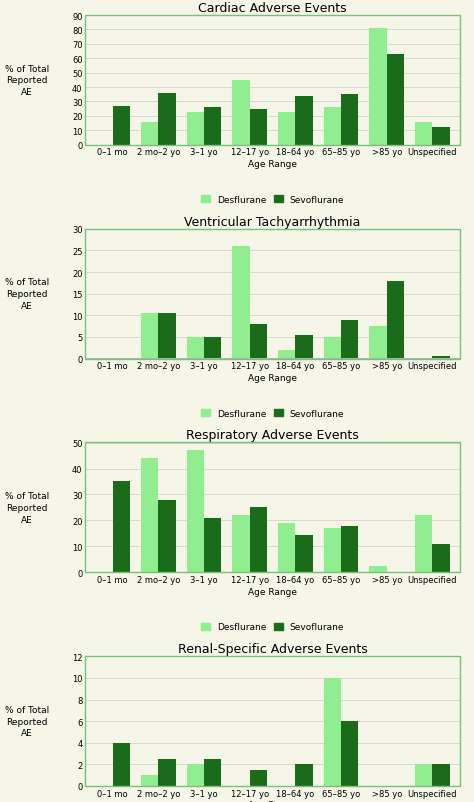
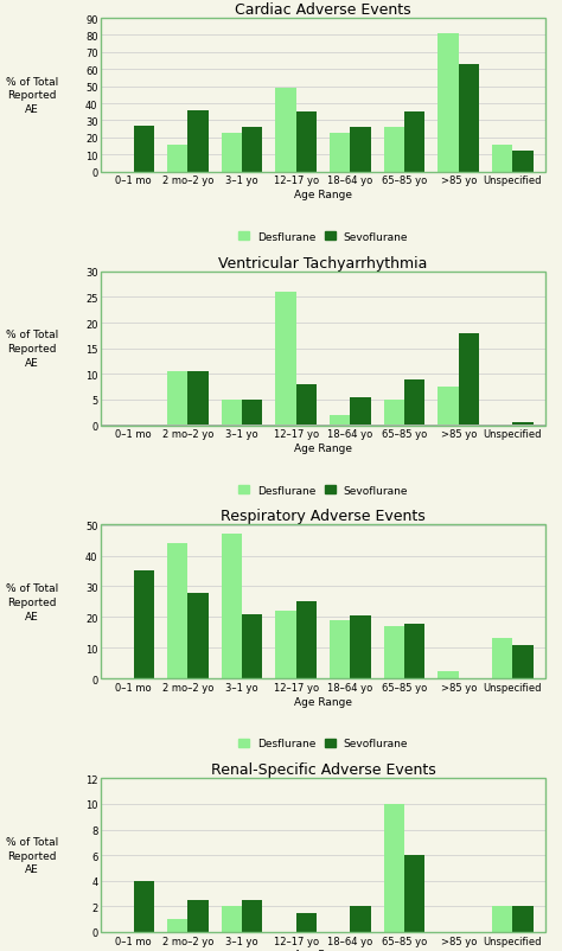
Cardiac Adverse Events/Desflurane/12–17 yo: 45 -> 49
Cardiac Adverse Events/Sevoflurane/12–17 yo: 25 -> 35
Cardiac Adverse Events/Sevoflurane/18–64 yo: 34 -> 26
Respiratory Adverse Events/Sevoflurane/18–64 yo: 14.5 -> 20.5
Respiratory Adverse Events/Desflurane/Unspecified: 22.0 -> 13.0
